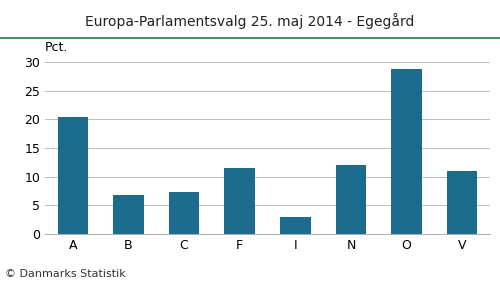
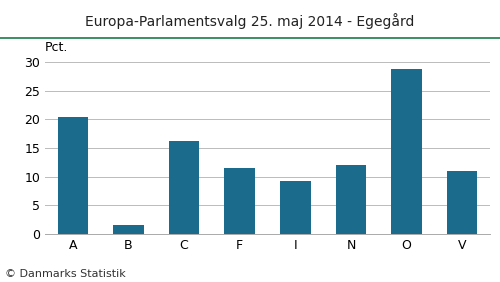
B: 6.8 -> 1.6
C: 7.3 -> 16.2
I: 2.9 -> 9.2
